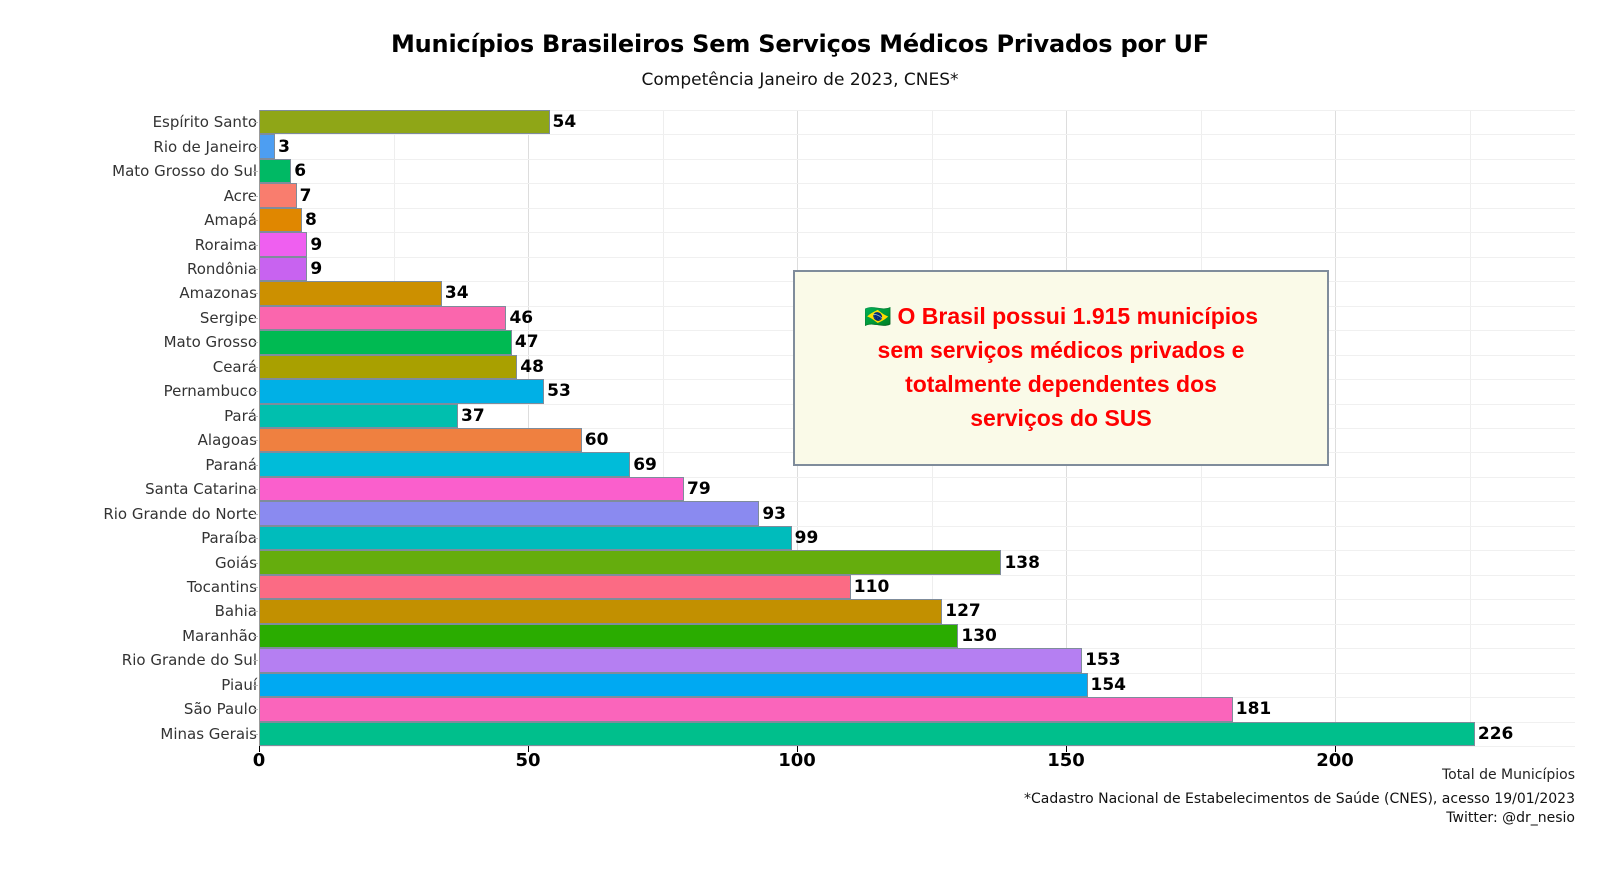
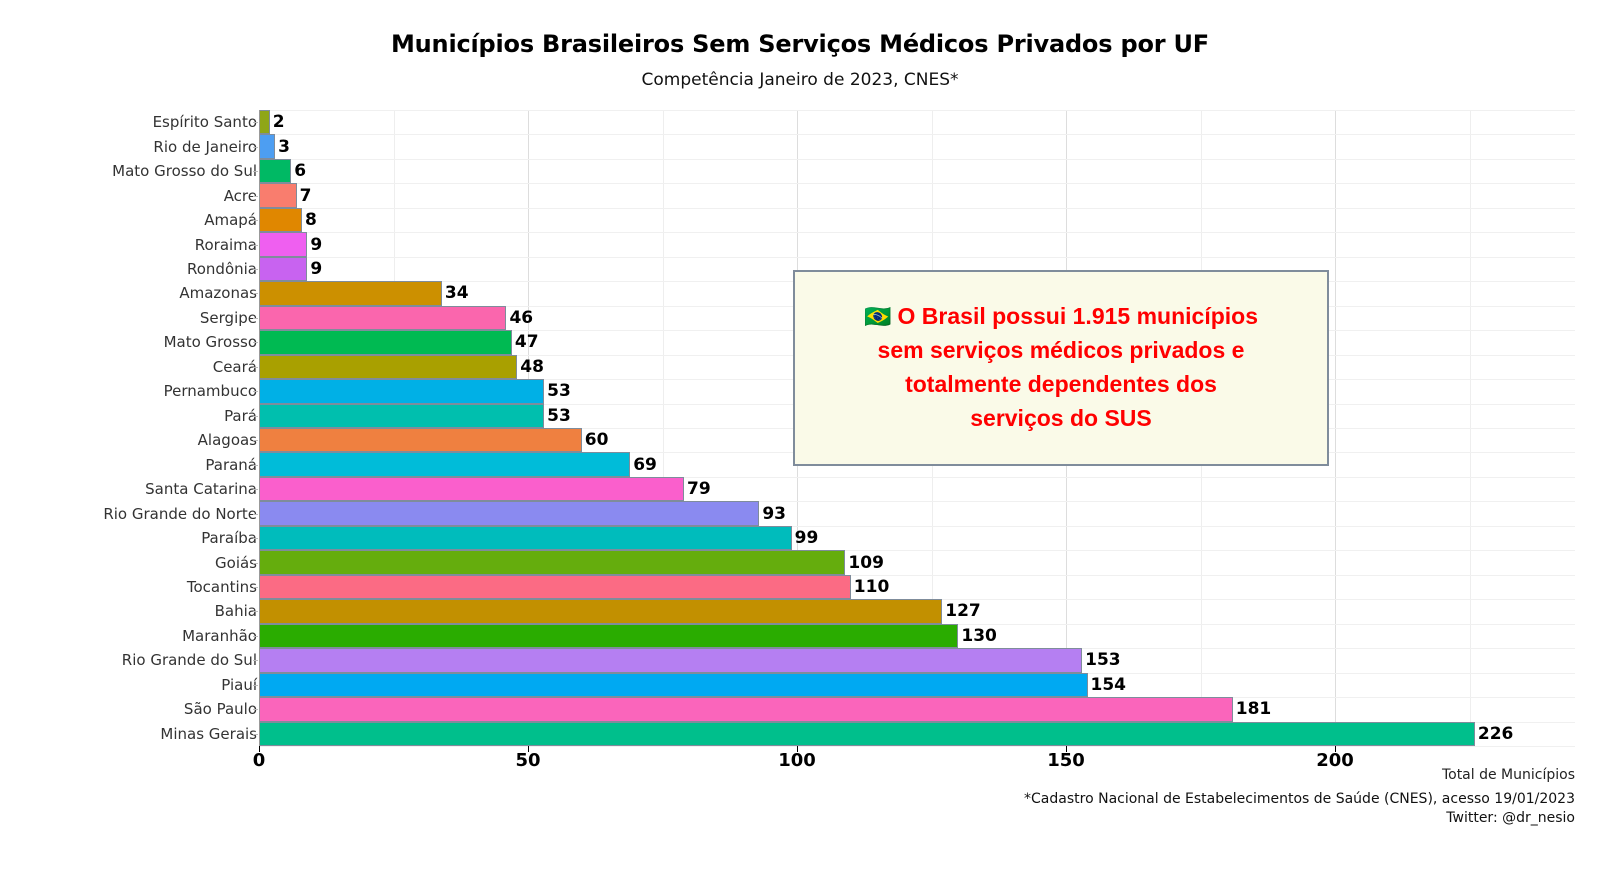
Espírito Santo: 54 -> 2
Pará: 37 -> 53
Goiás: 138 -> 109
